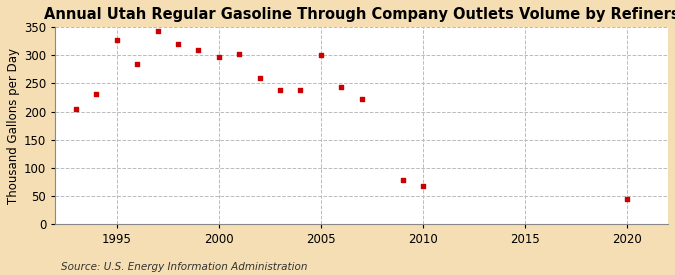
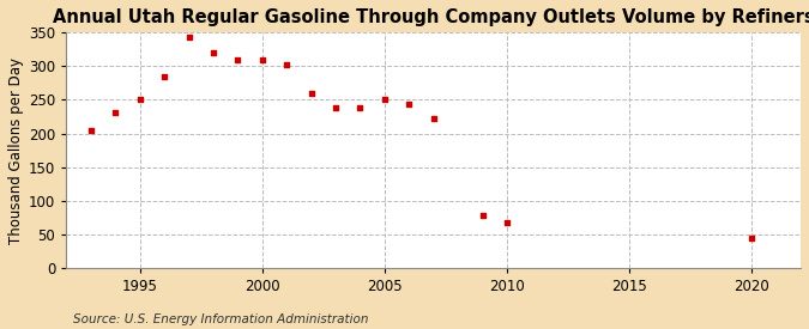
1995: 328 -> 251
2000: 298 -> 310
2005: 300 -> 250
